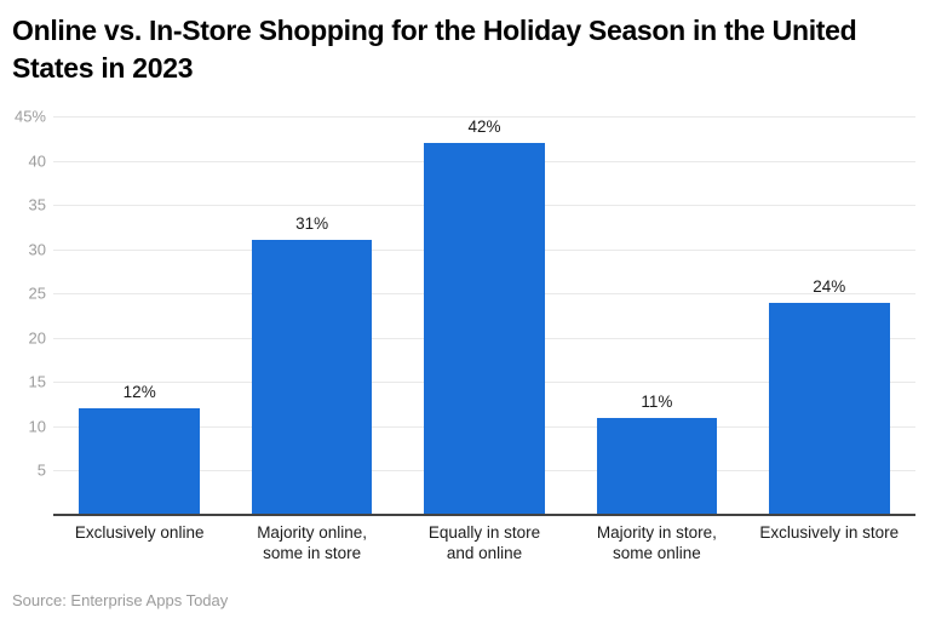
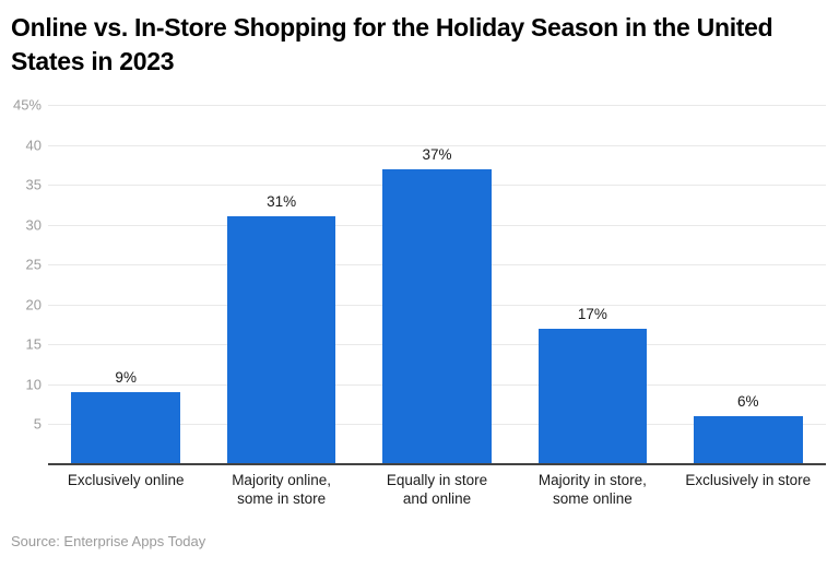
Exclusively online: 12% -> 9%
Equally in store and online: 42% -> 37%
Majority in store, some online: 11% -> 17%
Exclusively in store: 24% -> 6%
